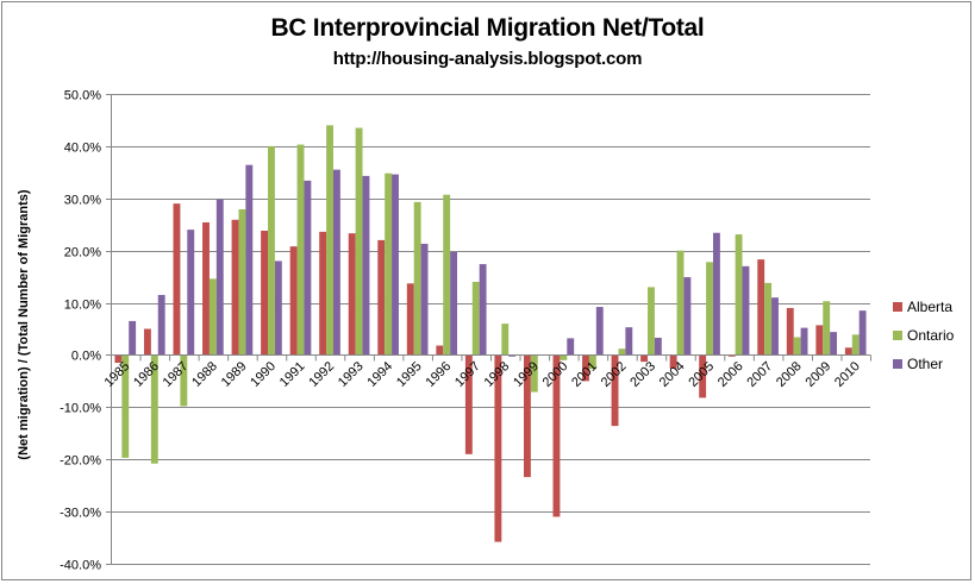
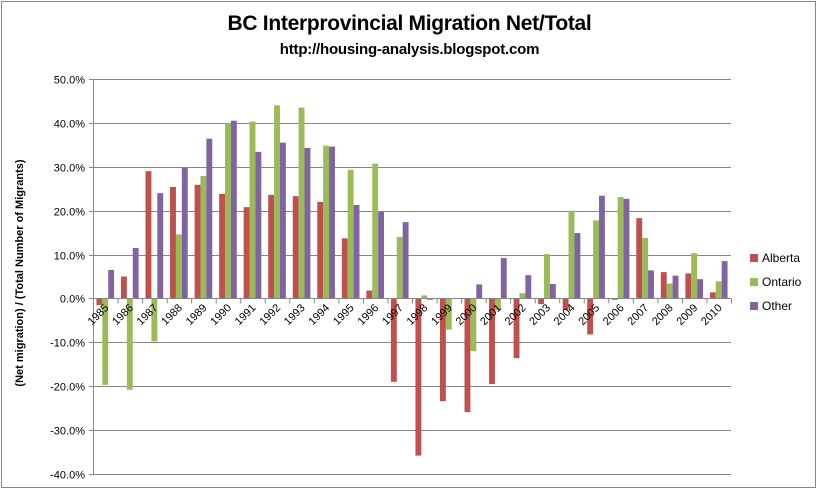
Other/1990: 18% -> 40%
Ontario/1998: 6% -> 1%
Alberta/2000: -31% -> -26%
Ontario/2000: -1% -> -12%
Alberta/2001: -5% -> -20%
Ontario/2003: 13% -> 10%
Other/2006: 17% -> 23%
Other/2007: 11% -> 6%
Alberta/2008: 9% -> 6%
